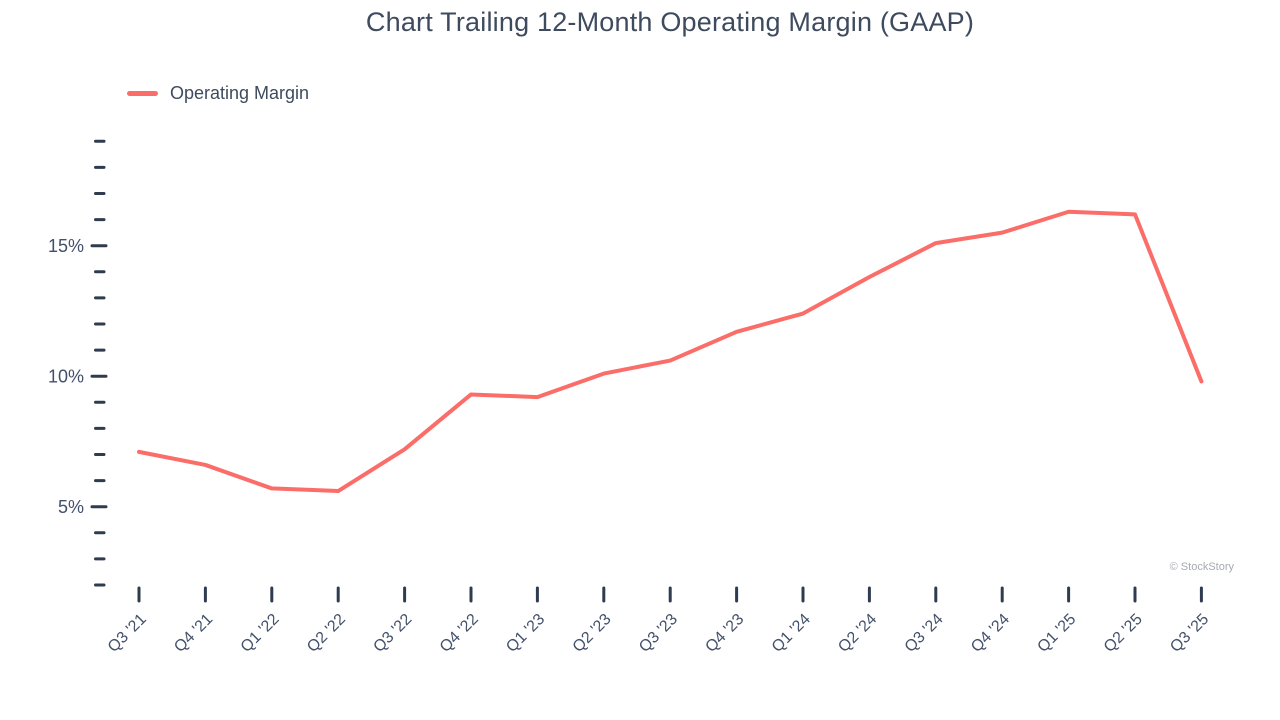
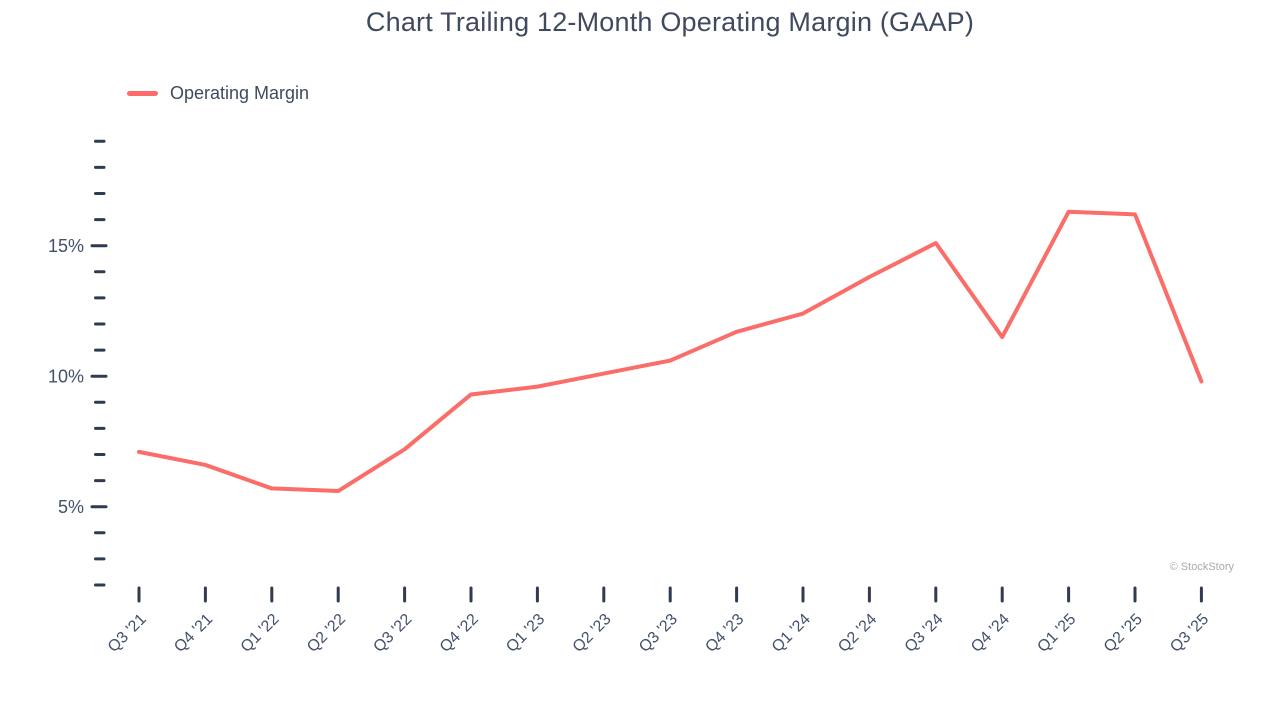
Q1 '23: 9.2% -> 9.6%
Q4 '24: 15.5% -> 11.5%
